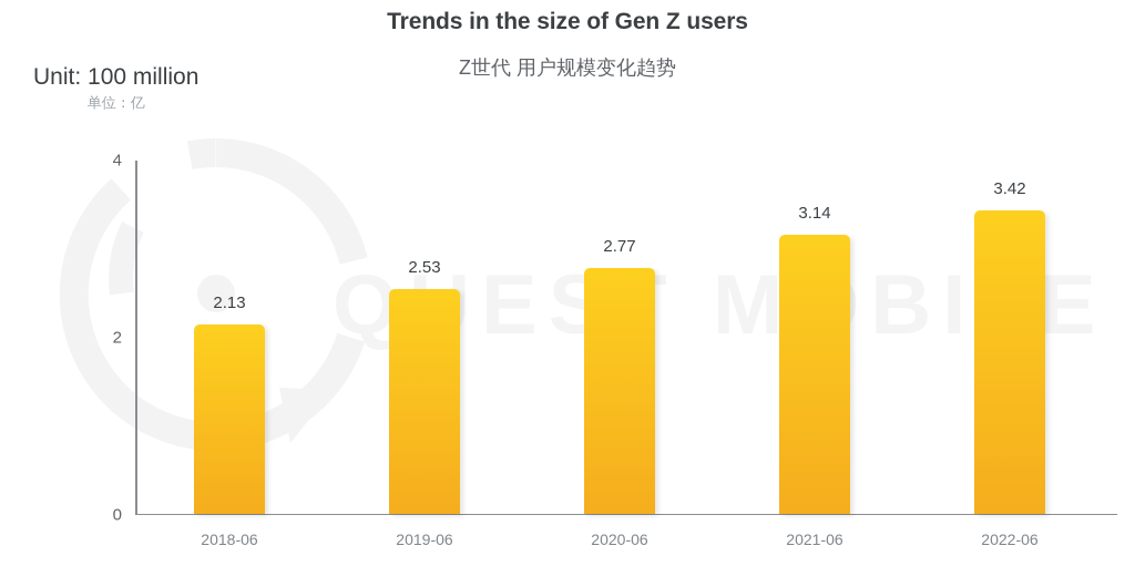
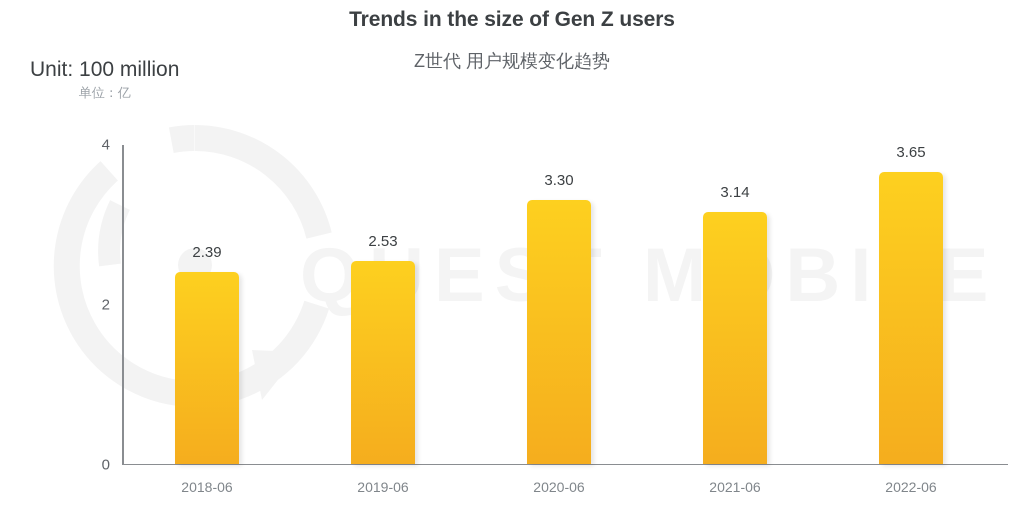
2018-06: 2.13 -> 2.39
2020-06: 2.77 -> 3.30
2022-06: 3.42 -> 3.65
